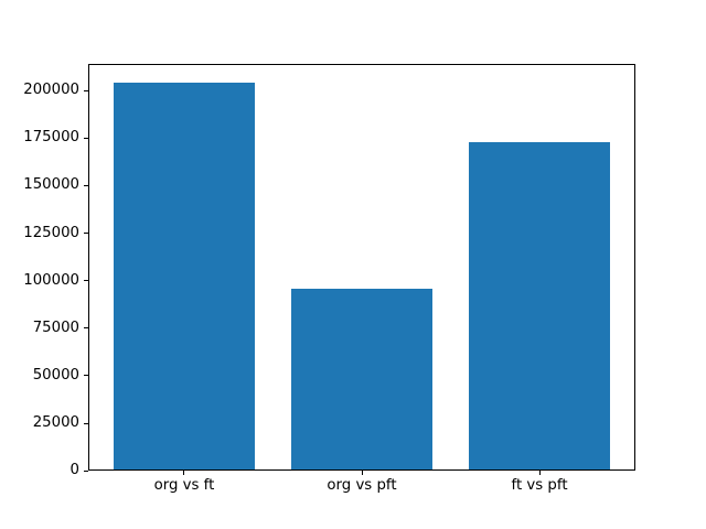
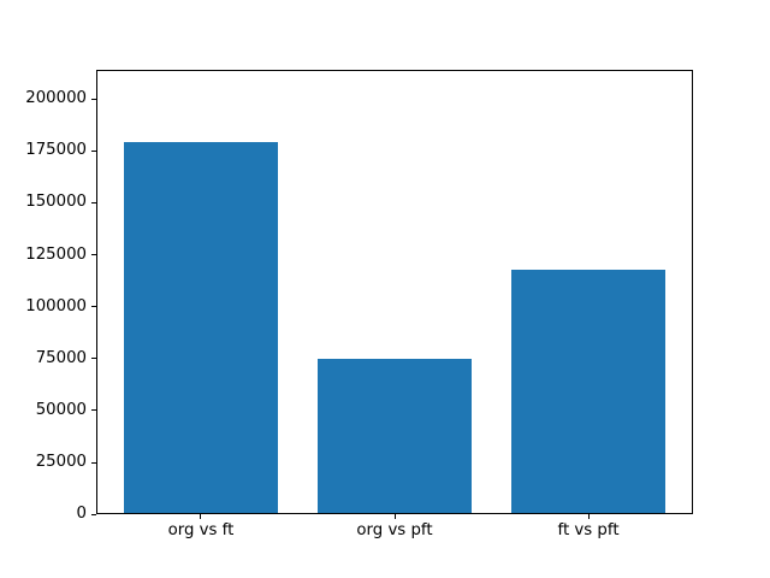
org vs ft: 204000 -> 179000
org vs pft: 96000 -> 75000
ft vs pft: 173000 -> 118000
